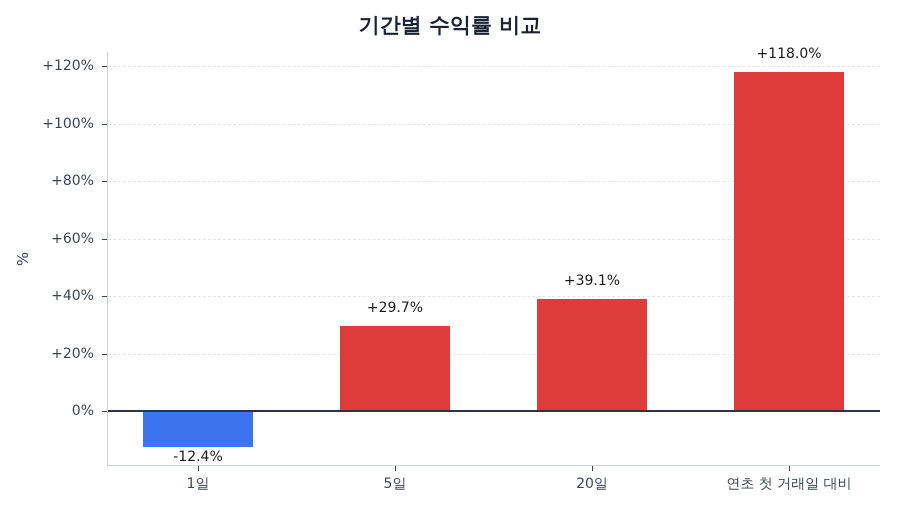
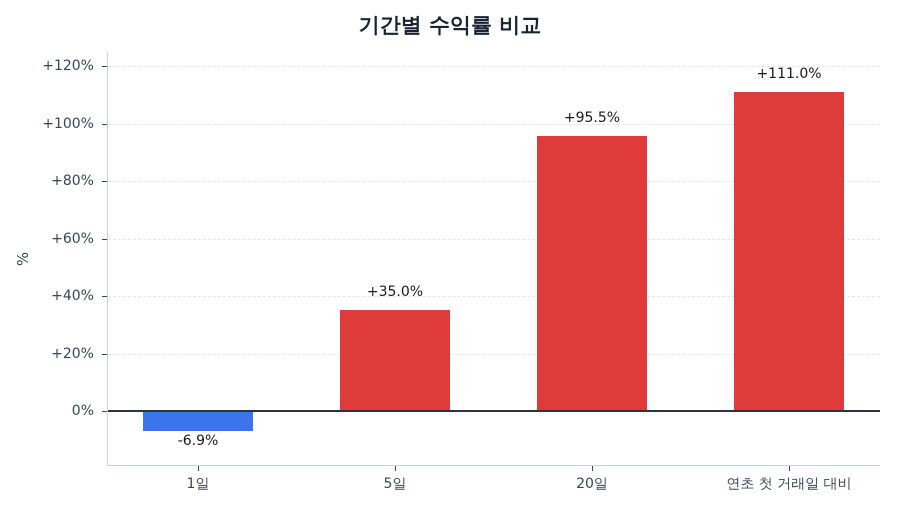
1일: -12.4% -> -6.9%
5일: +29.7% -> +35.0%
20일: +39.1% -> +95.5%
연초 첫 거래일 대비: +118.0% -> +111.0%
